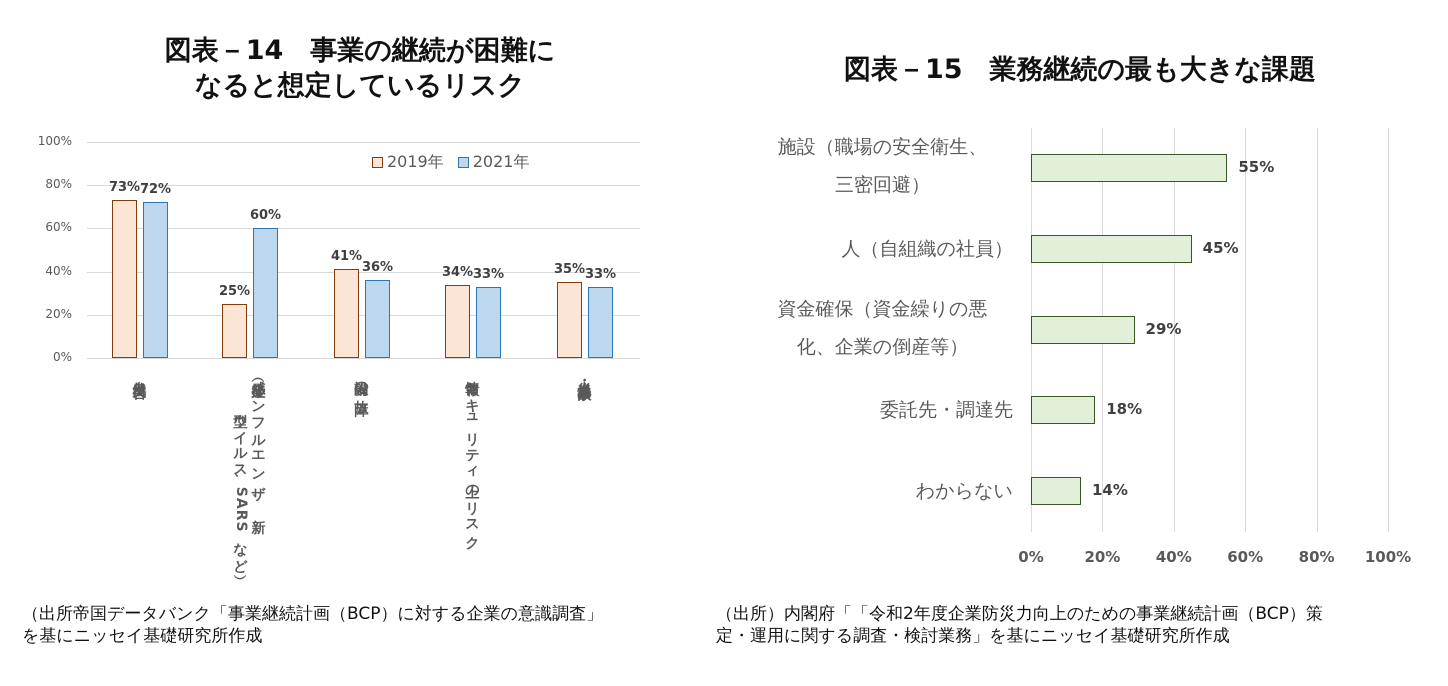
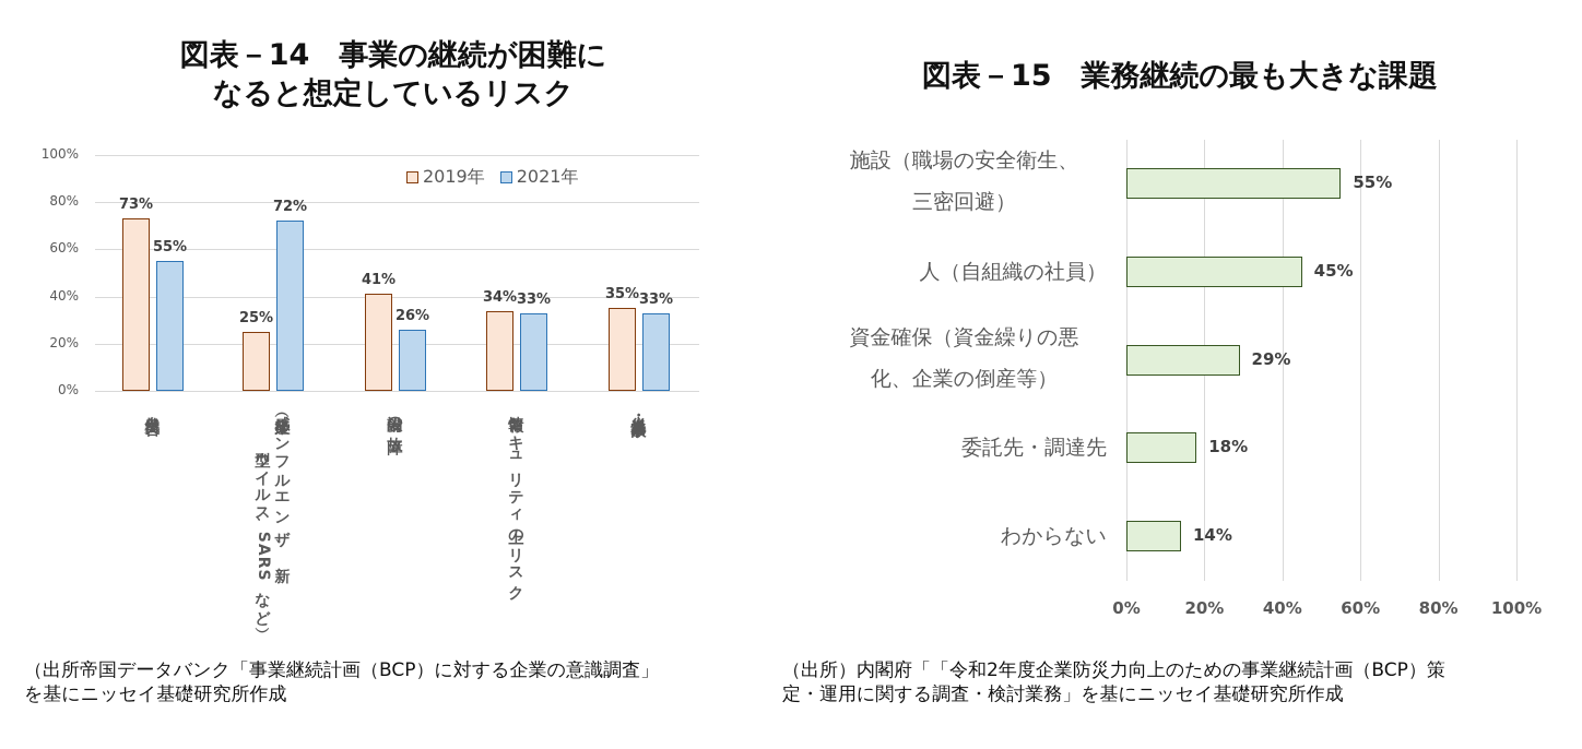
図表－14 事業の継続が困難になると想定しているリスク/2021年/自然災害: 72% -> 55%
図表－14 事業の継続が困難になると想定しているリスク/2021年/感染症（インフルエンザ、新型ウイルス、SARSなど）: 60% -> 72%
図表－14 事業の継続が困難になると想定しているリスク/2021年/設備の故障: 36% -> 26%
